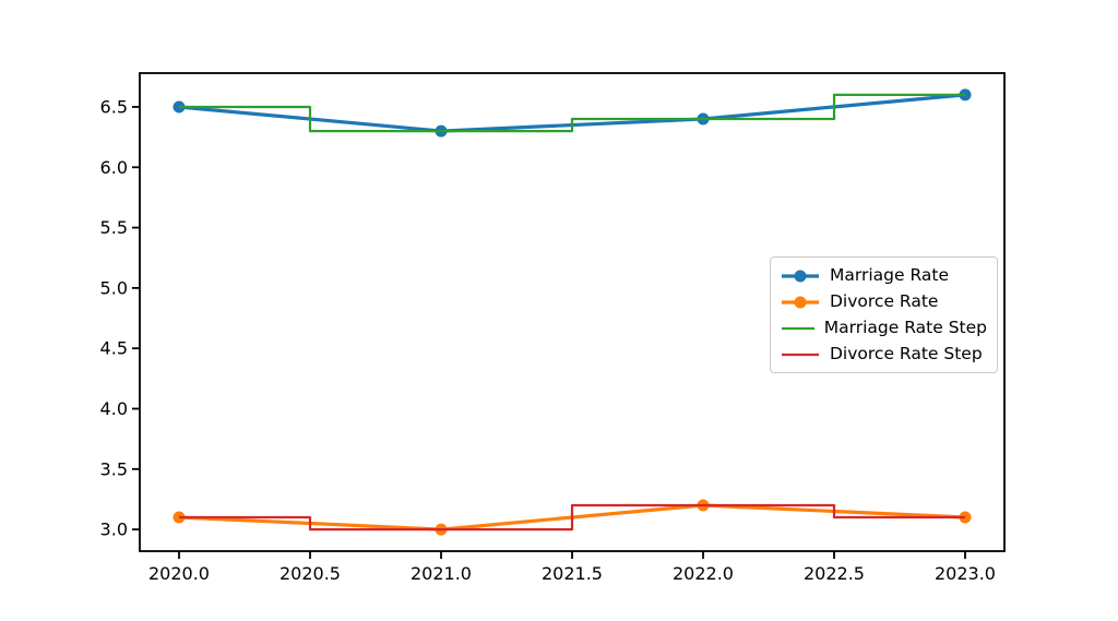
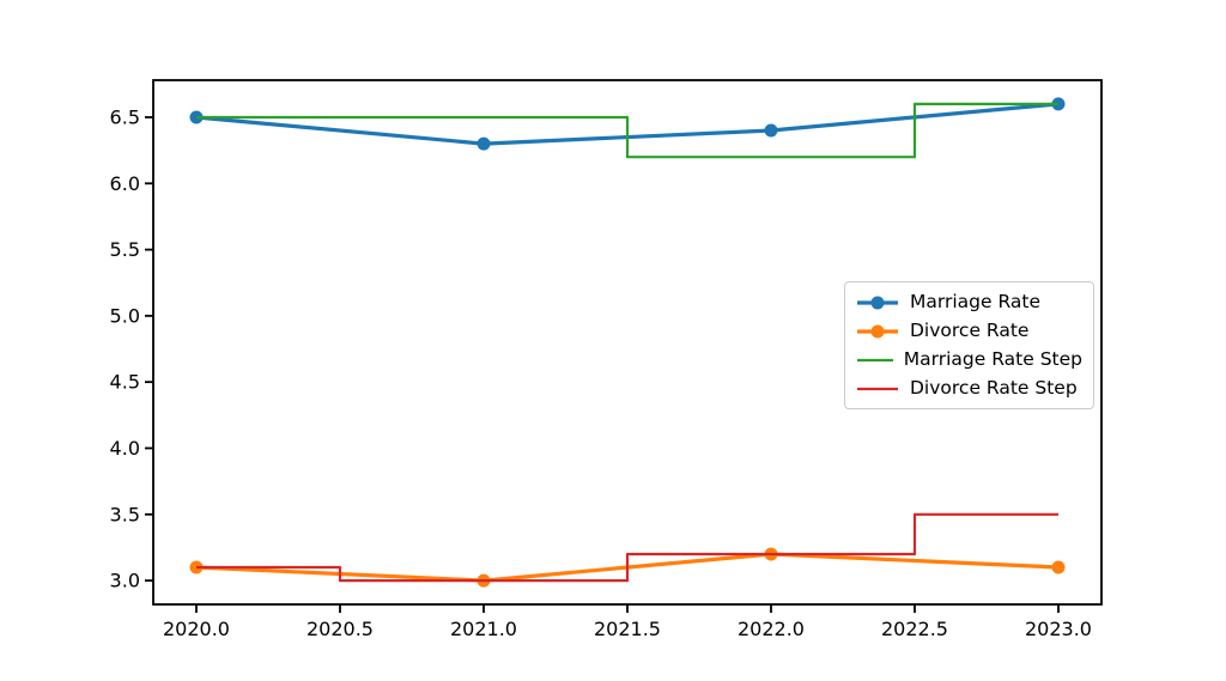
Marriage Rate Step/2021.0: 6.3 -> 6.5
Marriage Rate Step/2022.0: 6.4 -> 6.2
Divorce Rate Step/2023.0: 3.1 -> 3.5
